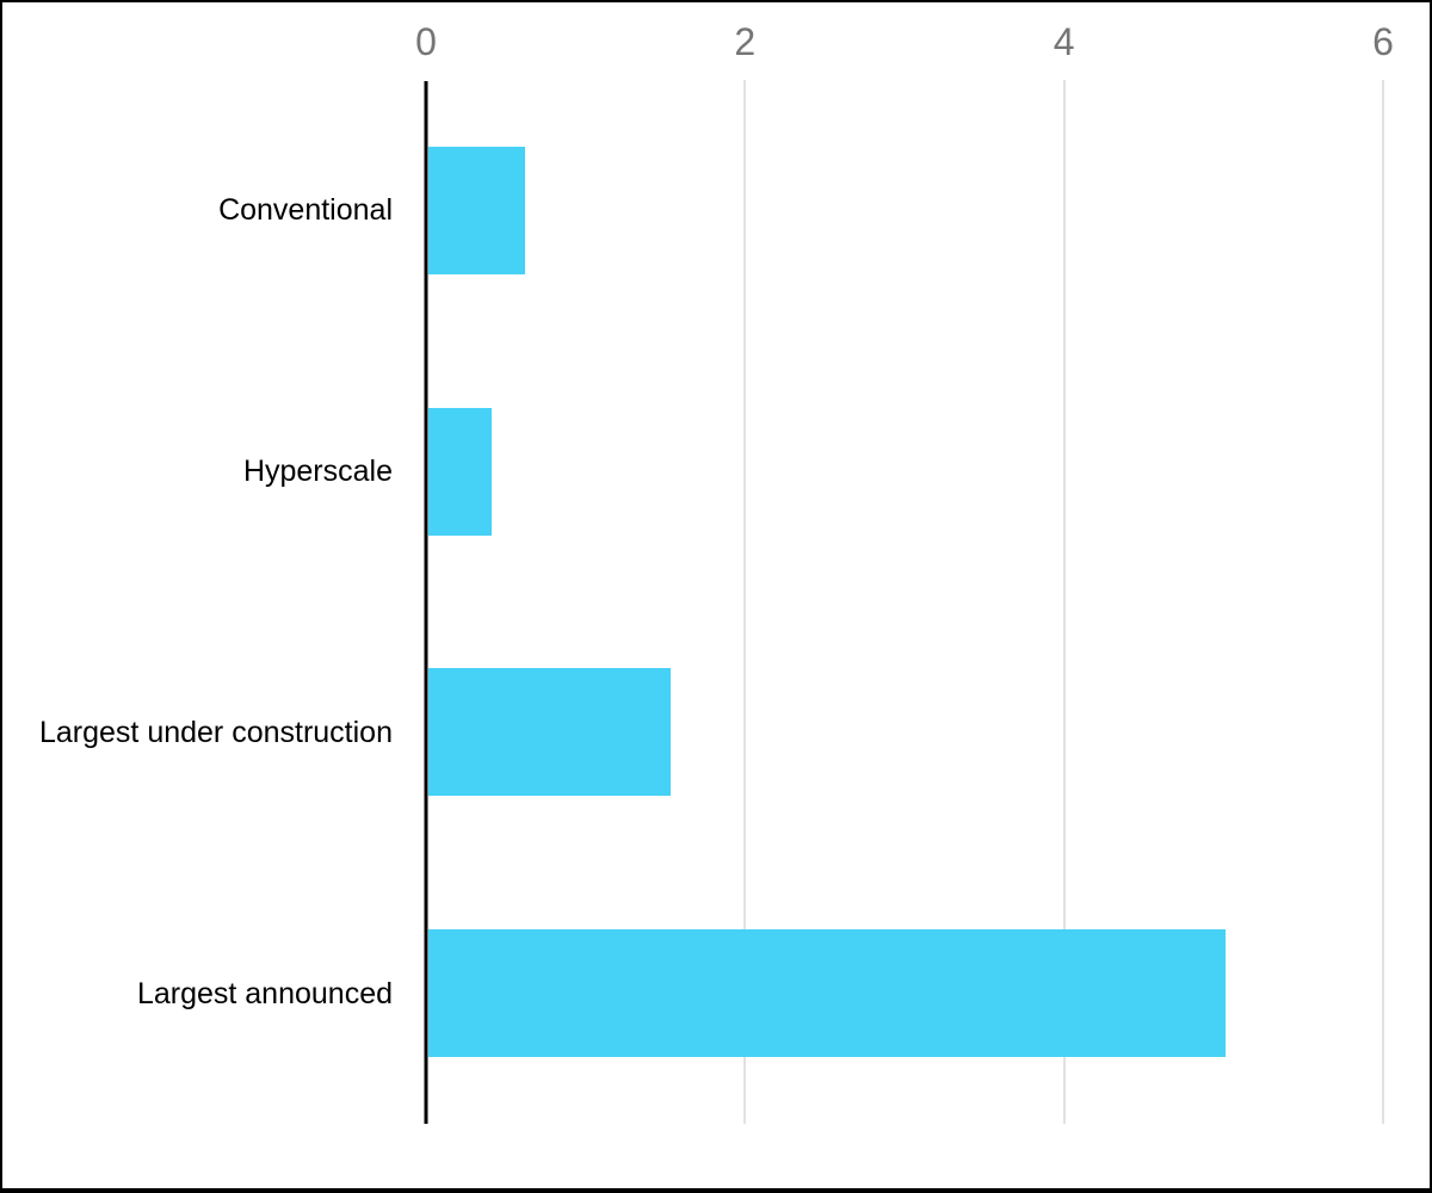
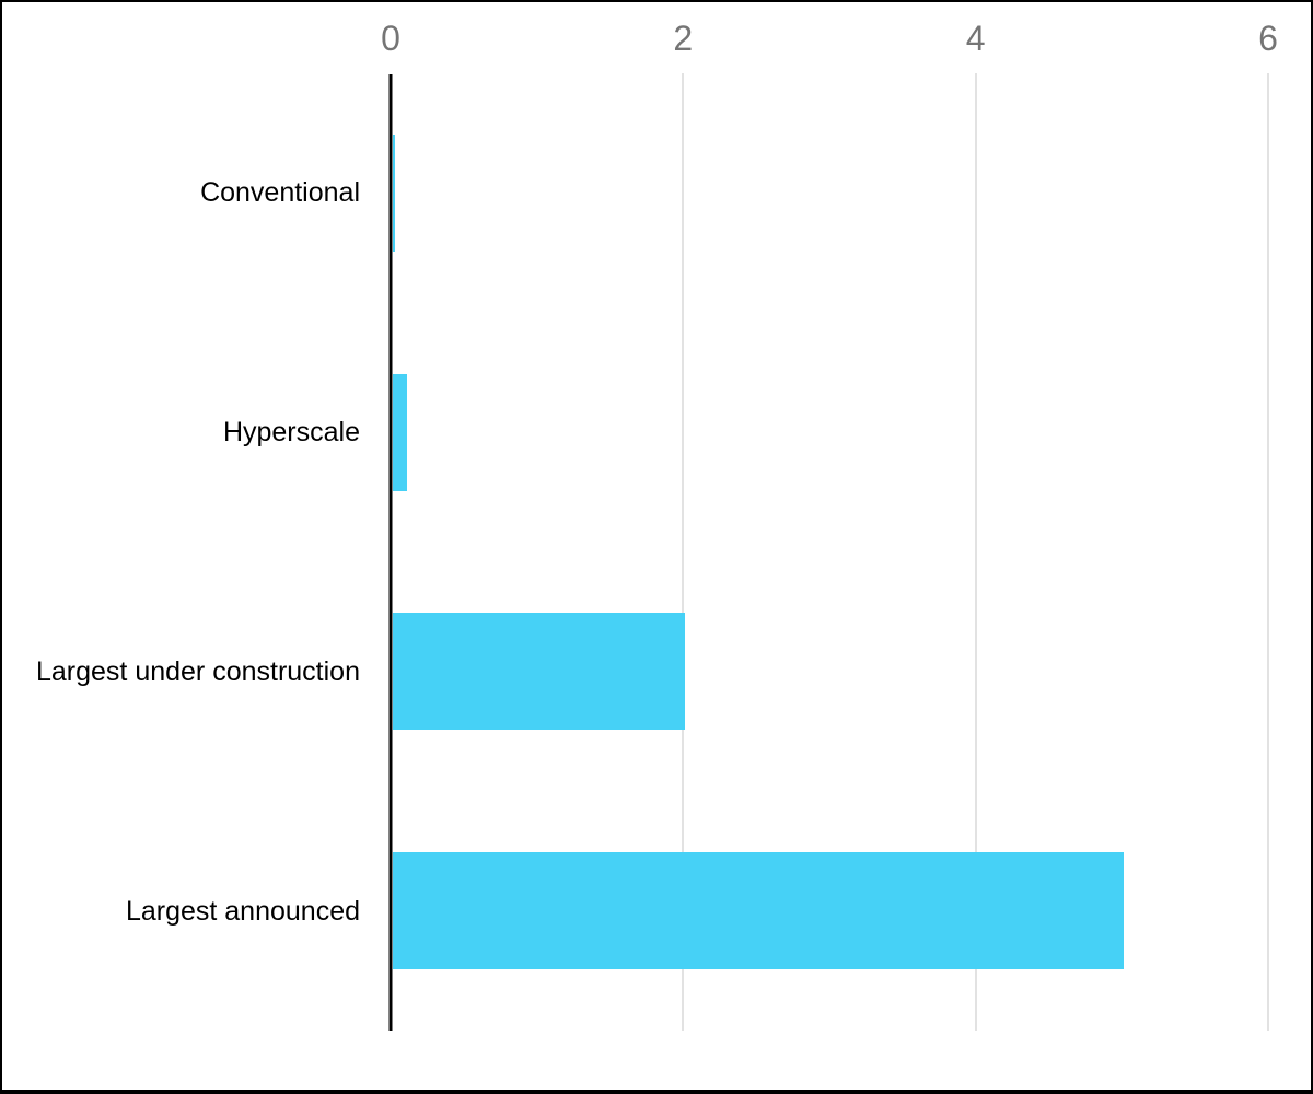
Conventional: 0.61 -> 0.02
Hyperscale: 0.40 -> 0.10
Largest under construction: 1.52 -> 2.00
